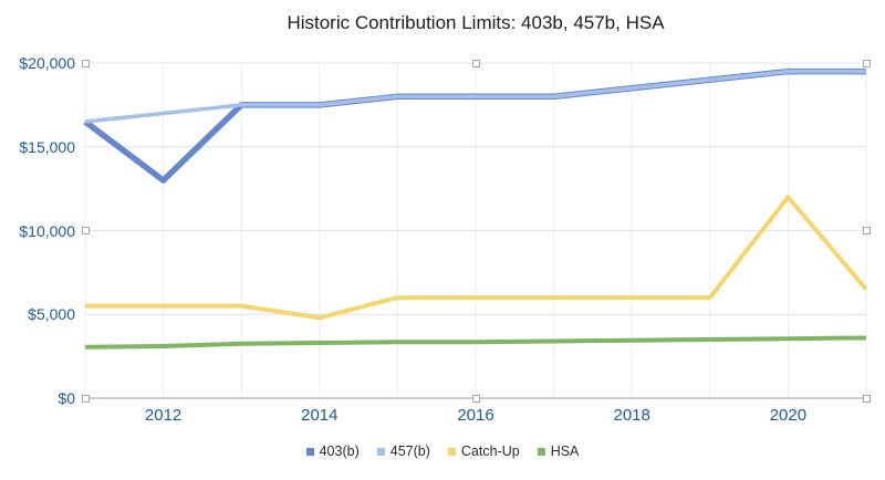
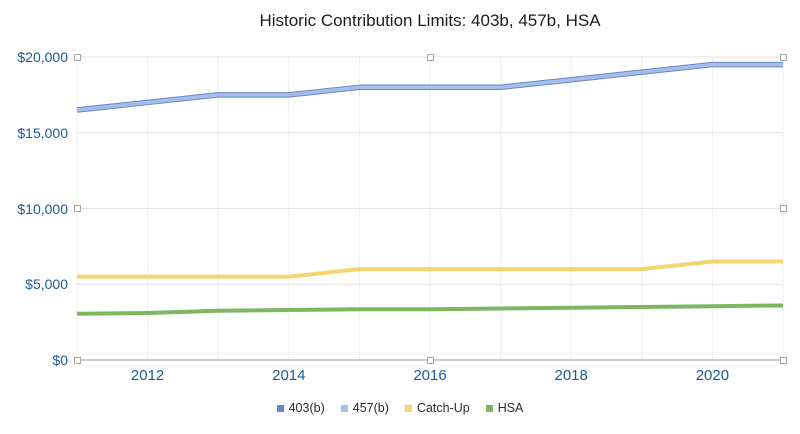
403(b)/2012: $13000 -> $17000
Catch-Up/2014: $4800 -> $5500
Catch-Up/2020: $12000 -> $6500
